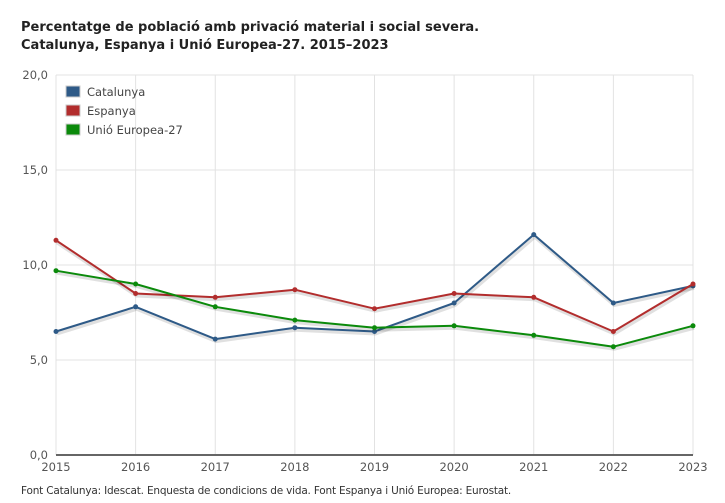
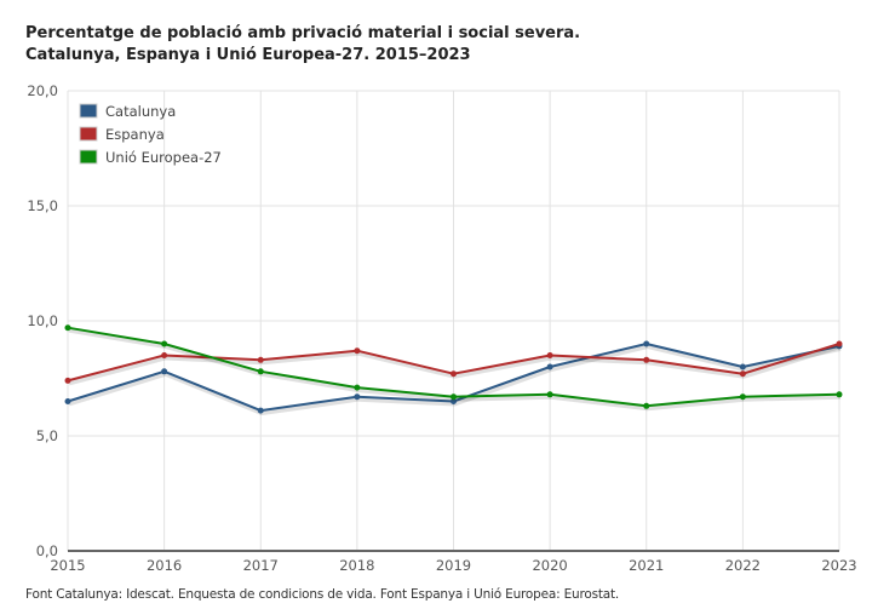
Espanya/2015: 11,3 -> 7,4
Catalunya/2021: 11,6 -> 9,0
Espanya/2022: 6,5 -> 7,7
Unió Europea-27/2022: 5,7 -> 6,7
